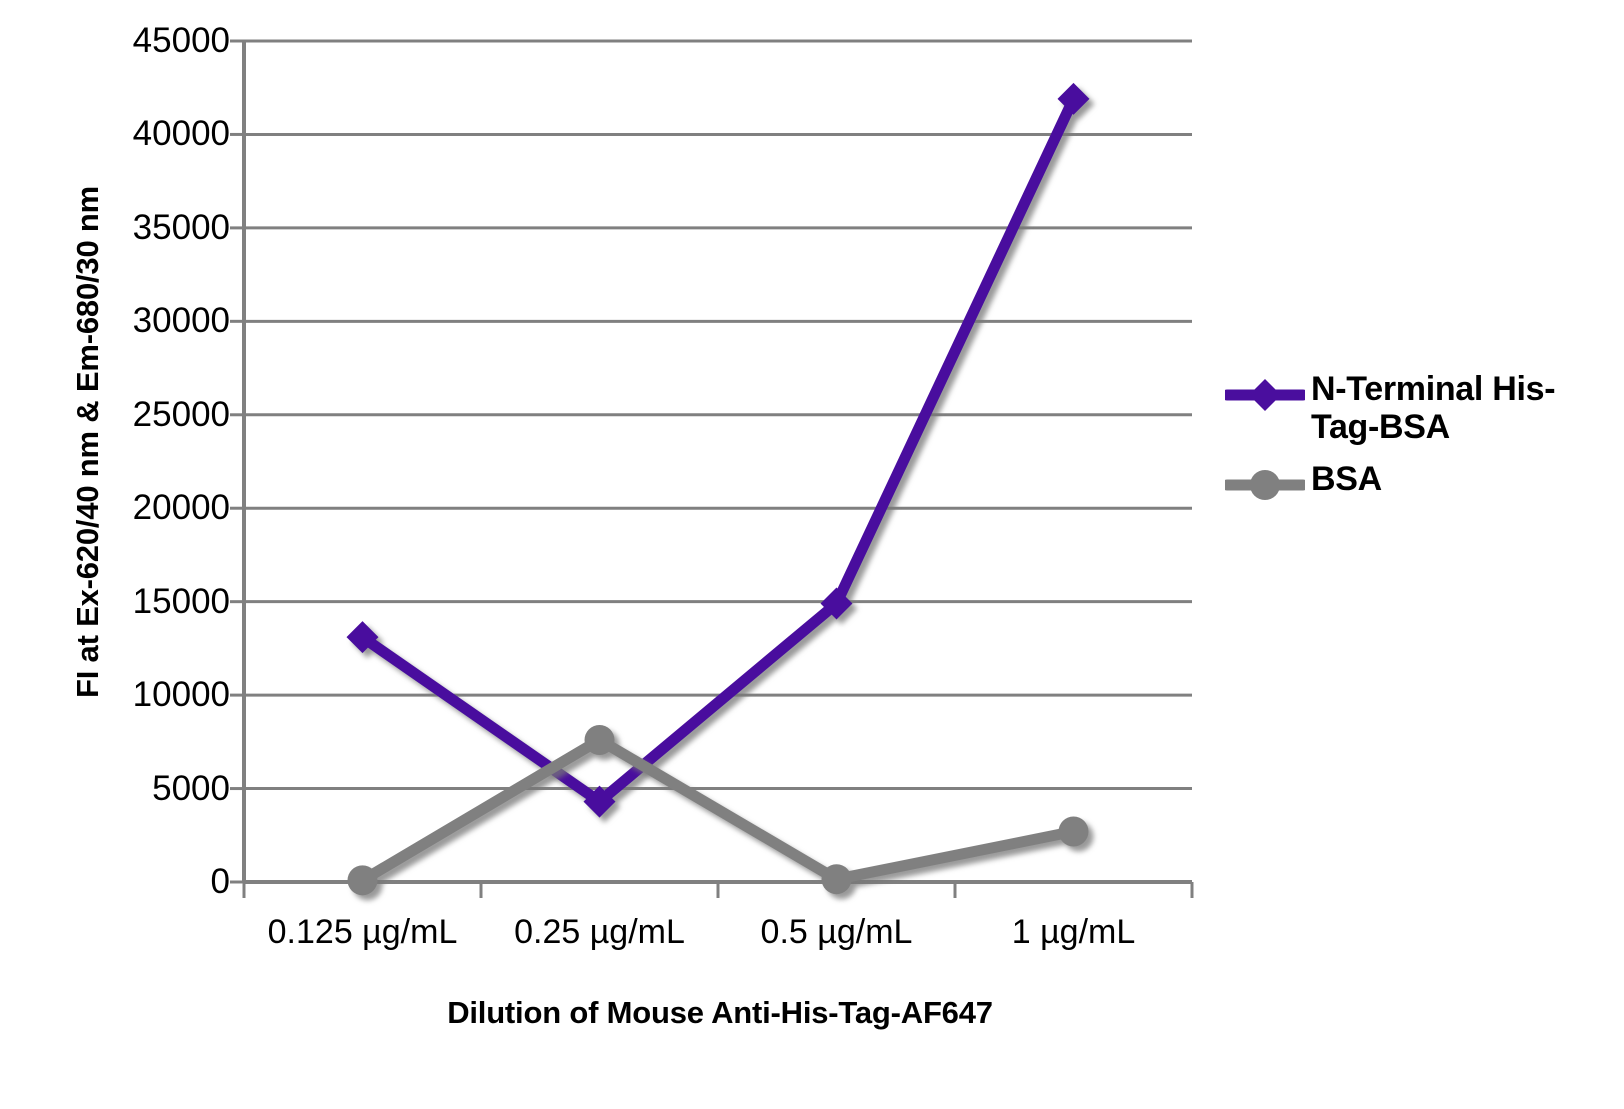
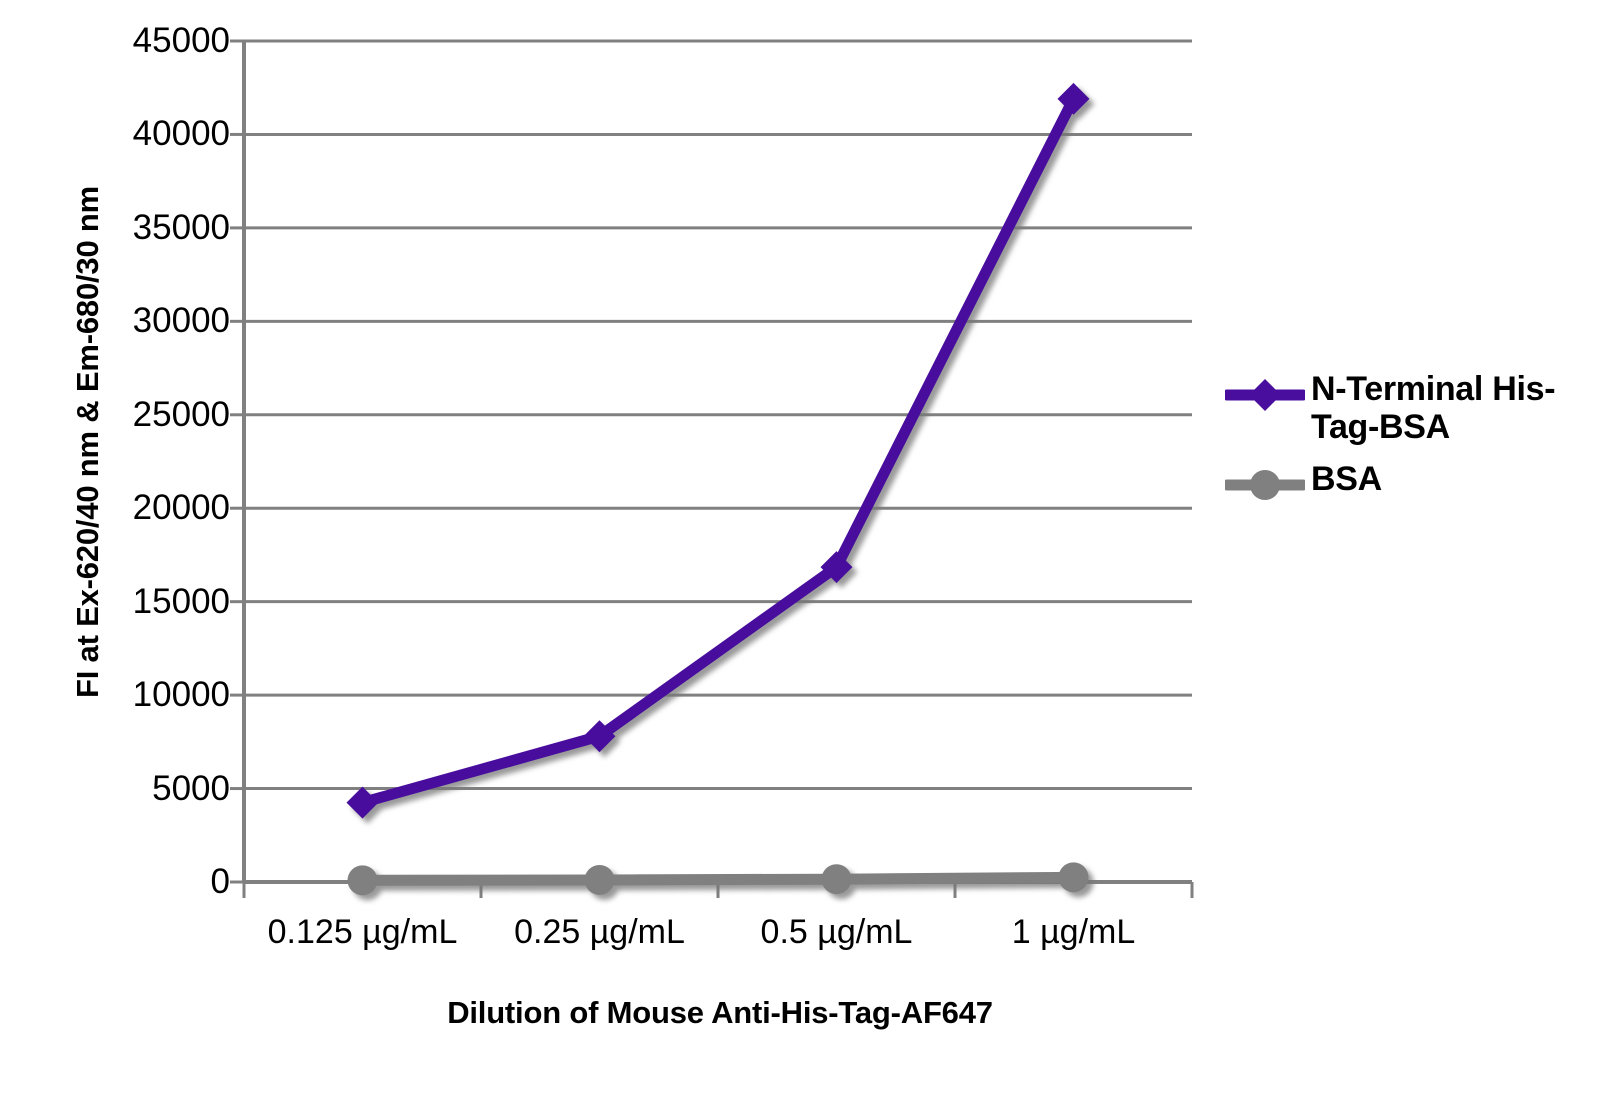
N-Terminal His-Tag-BSA/0.125 µg/mL: 13100 -> 4200
N-Terminal His-Tag-BSA/0.25 µg/mL: 4300 -> 7800
BSA/0.25 µg/mL: 7600 -> 100
N-Terminal His-Tag-BSA/0.5 µg/mL: 14900 -> 16800
BSA/1 µg/mL: 2700 -> 200
